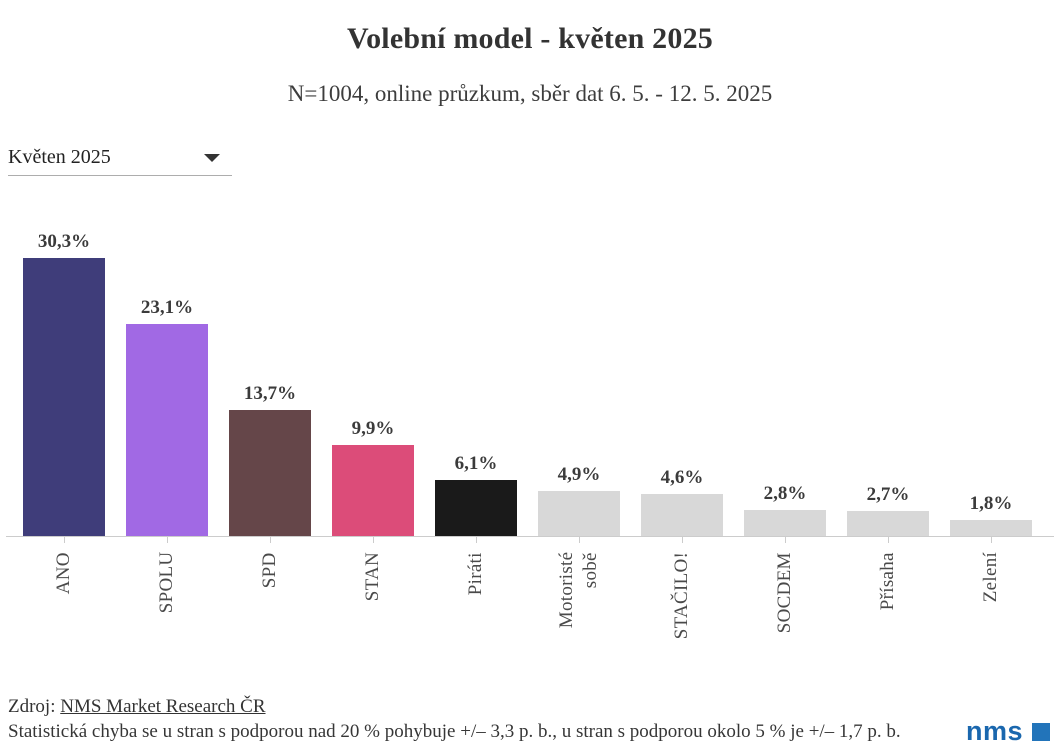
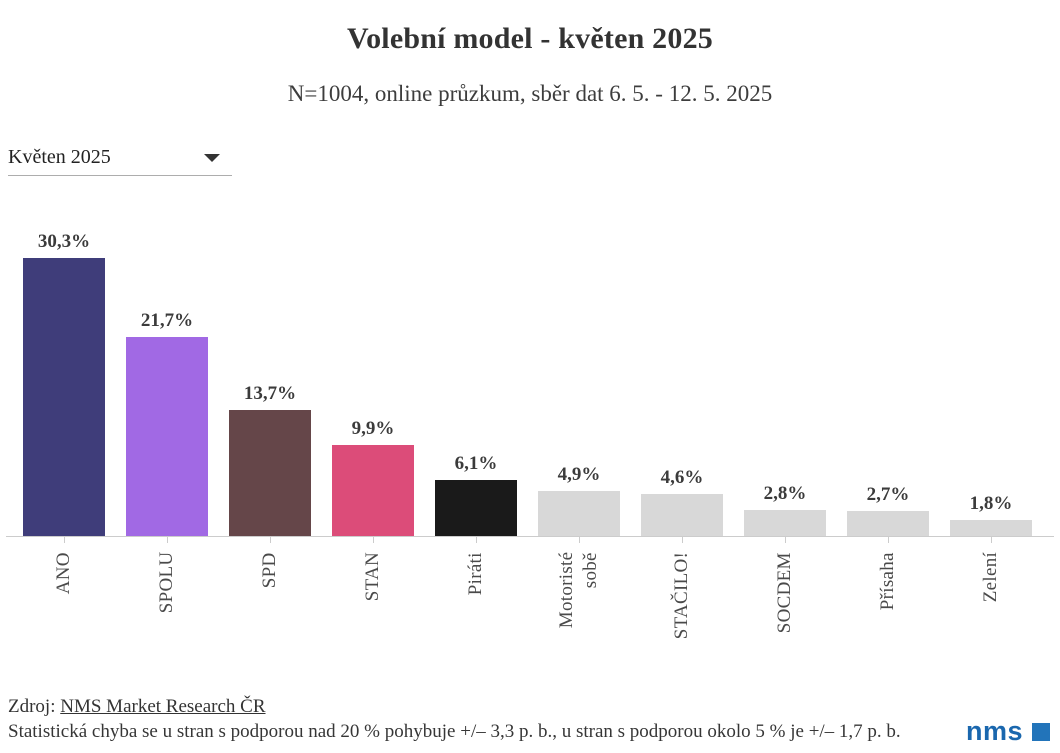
SPOLU: 23,1% -> 21,7%
